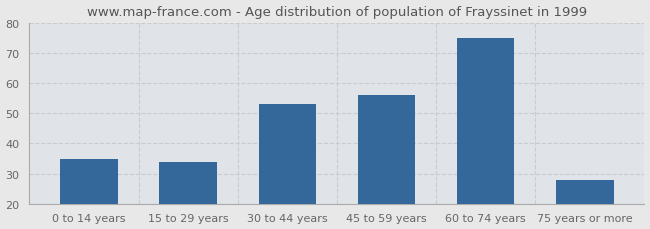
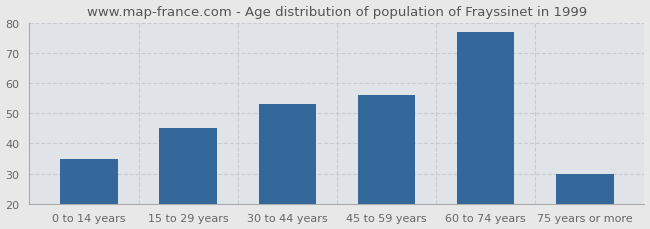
15 to 29 years: 34 -> 45
60 to 74 years: 75 -> 77
75 years or more: 28 -> 30
